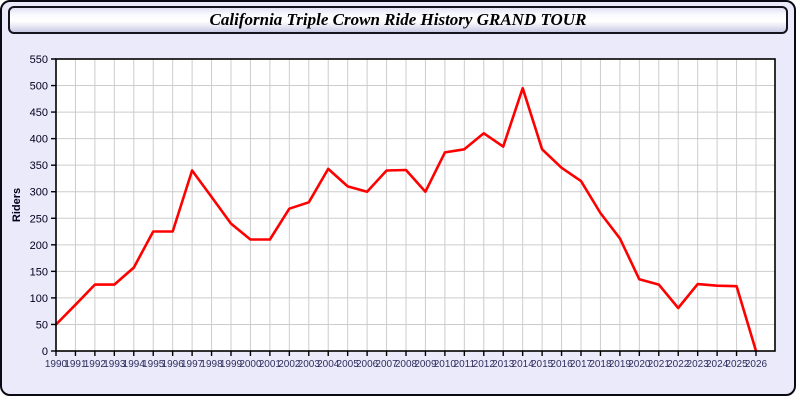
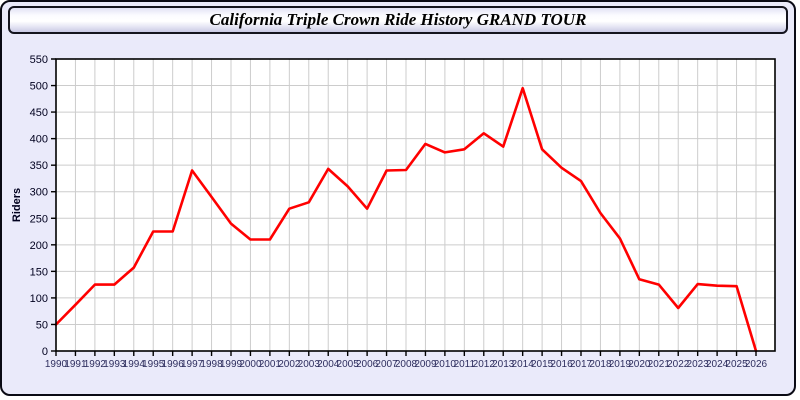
2006: 300 -> 270
2009: 300 -> 390
